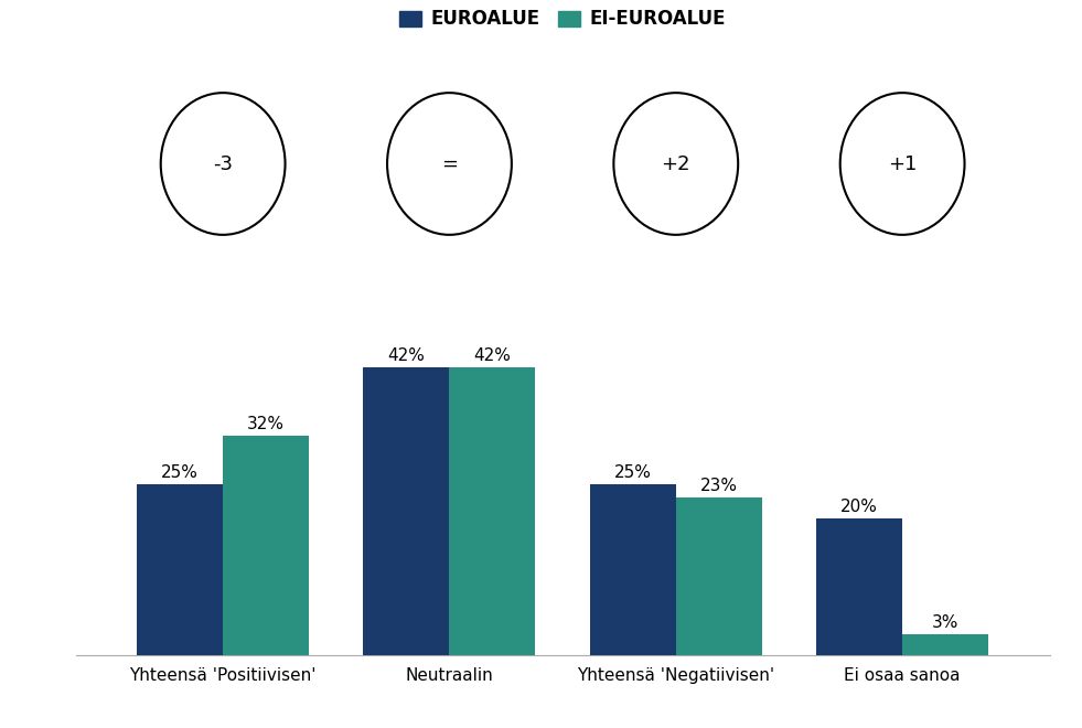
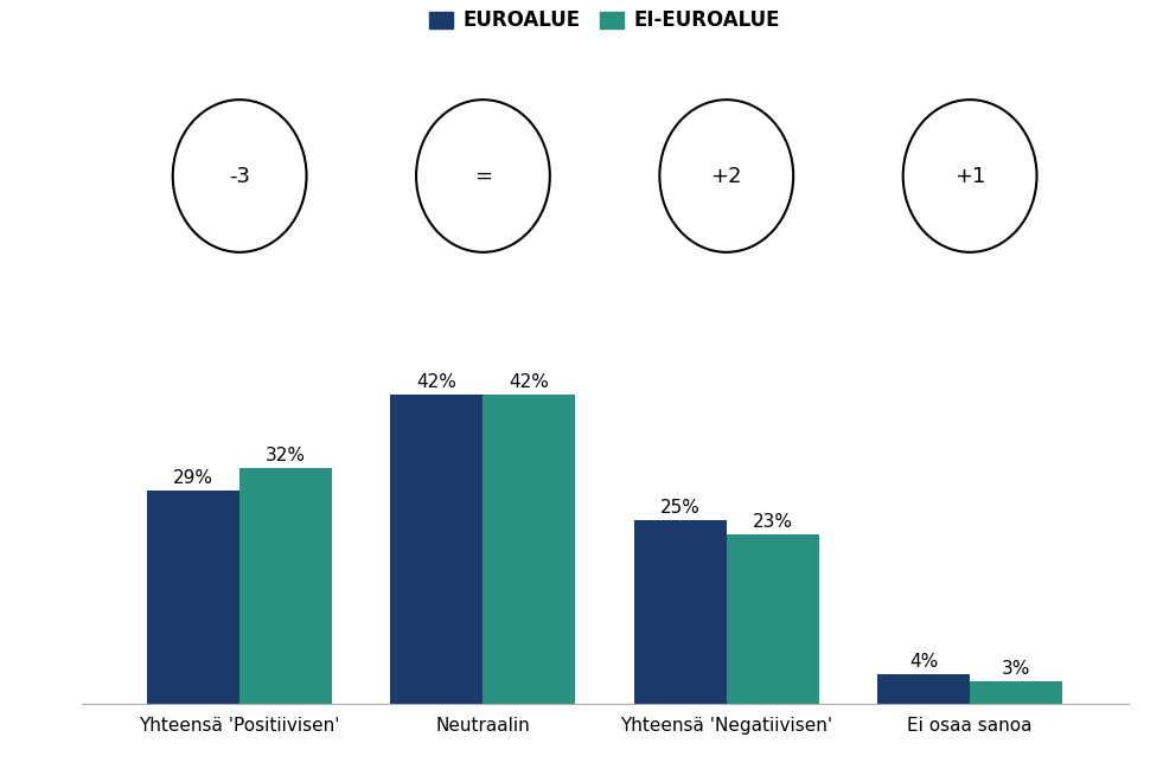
EUROALUE/Yhteensä 'Positiivisen': 25% -> 29%
EUROALUE/Ei osaa sanoa: 20% -> 4%
